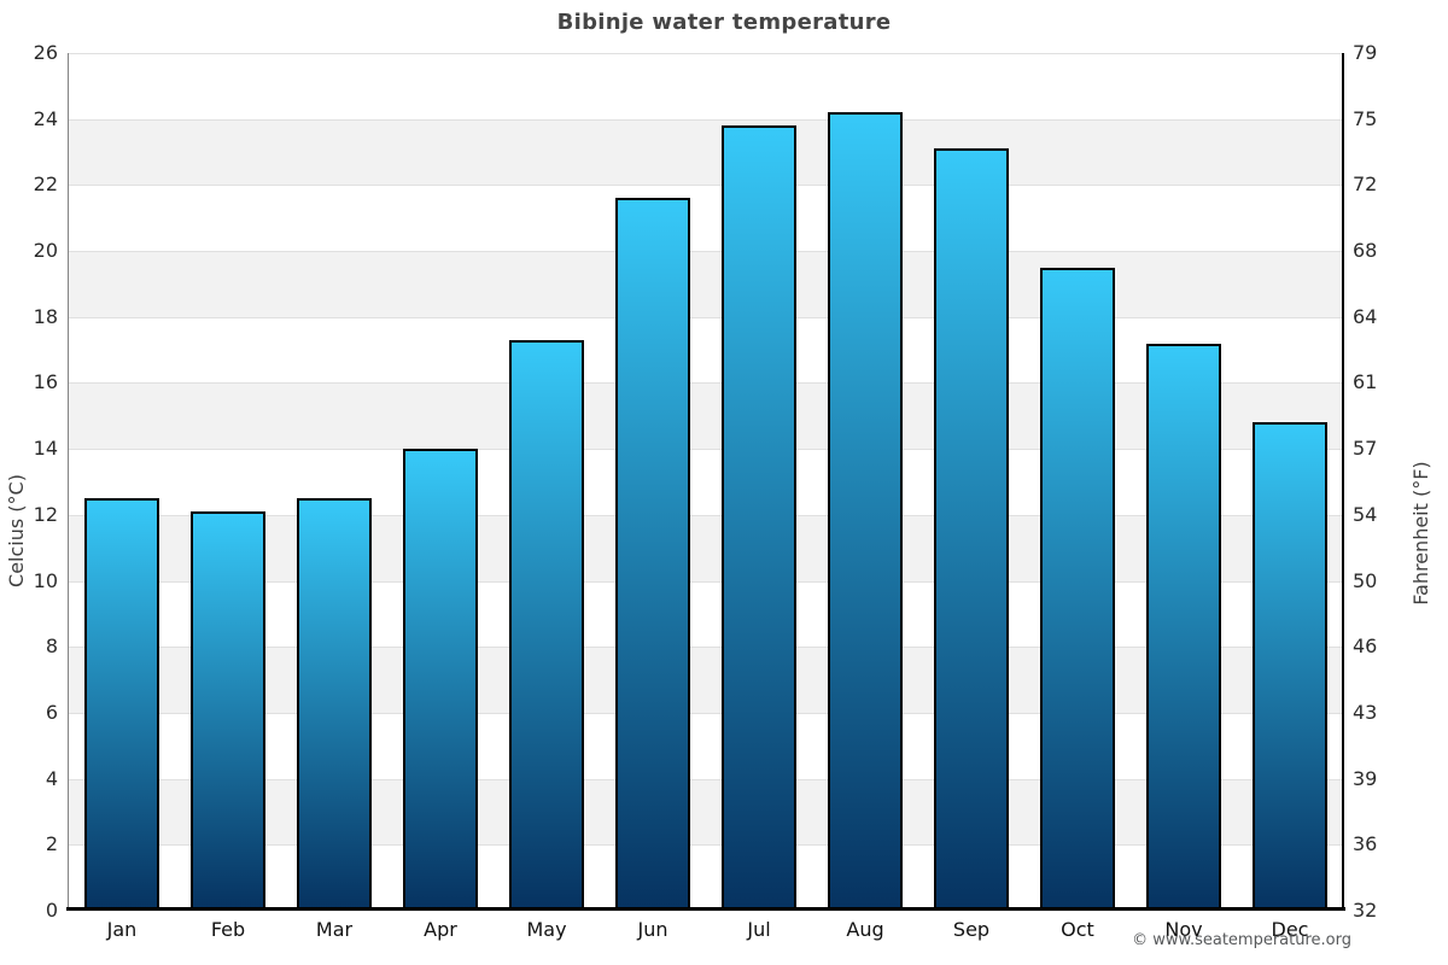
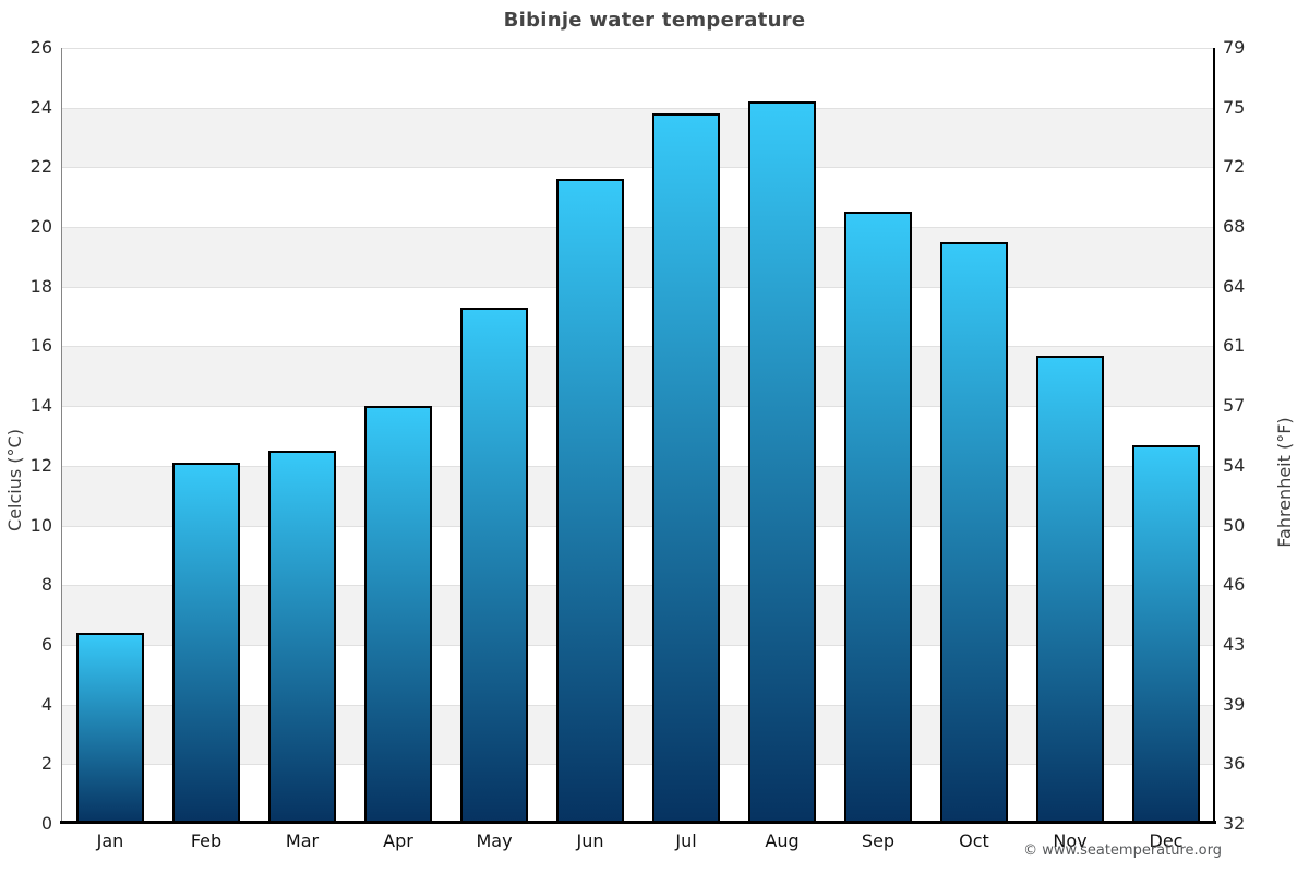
Jan: 12.5 -> 6.4
Sep: 23.1 -> 20.5
Nov: 17.2 -> 15.7
Dec: 14.8 -> 12.7
